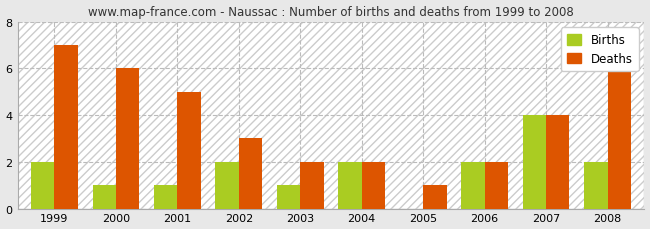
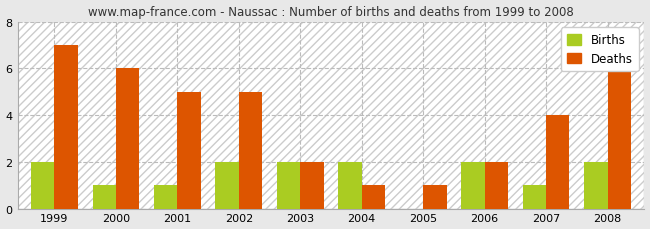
Deaths/2002: 3 -> 5
Births/2003: 1 -> 2
Deaths/2004: 2 -> 1
Births/2007: 4 -> 1
